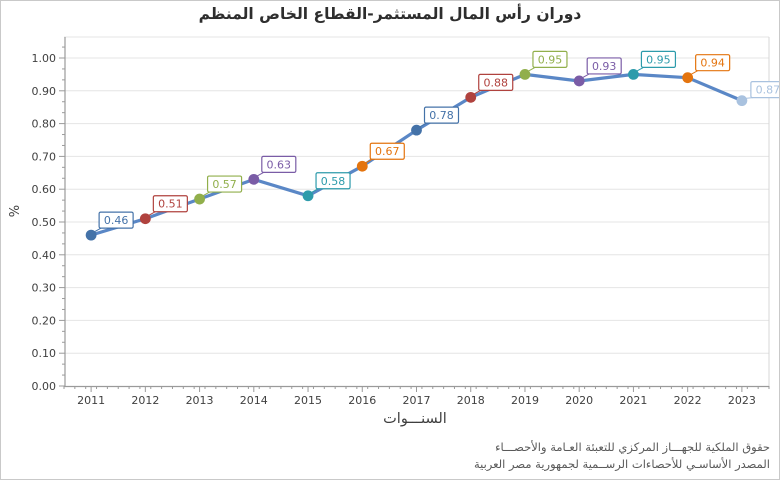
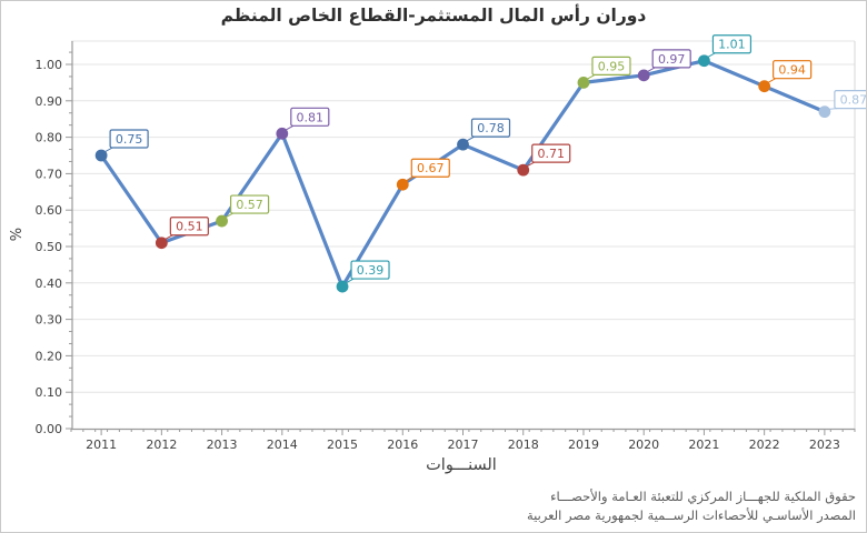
2011: 0.46 -> 0.75
2014: 0.63 -> 0.81
2015: 0.58 -> 0.39
2018: 0.88 -> 0.71
2020: 0.93 -> 0.97
2021: 0.95 -> 1.01
